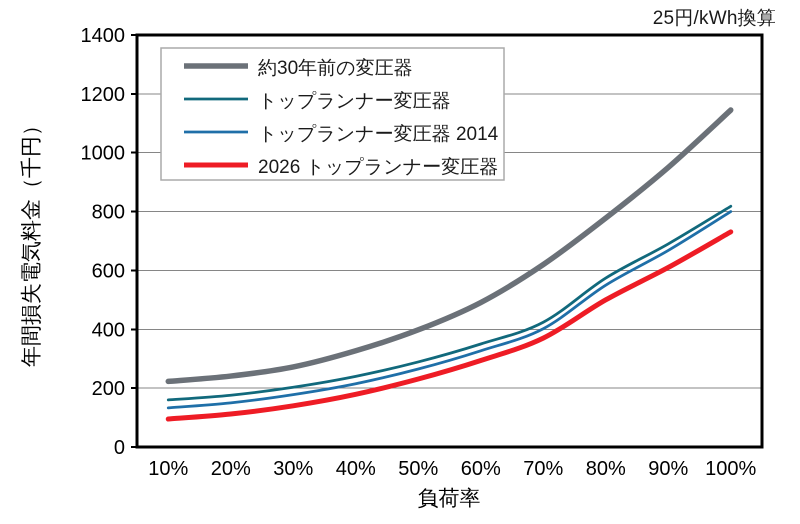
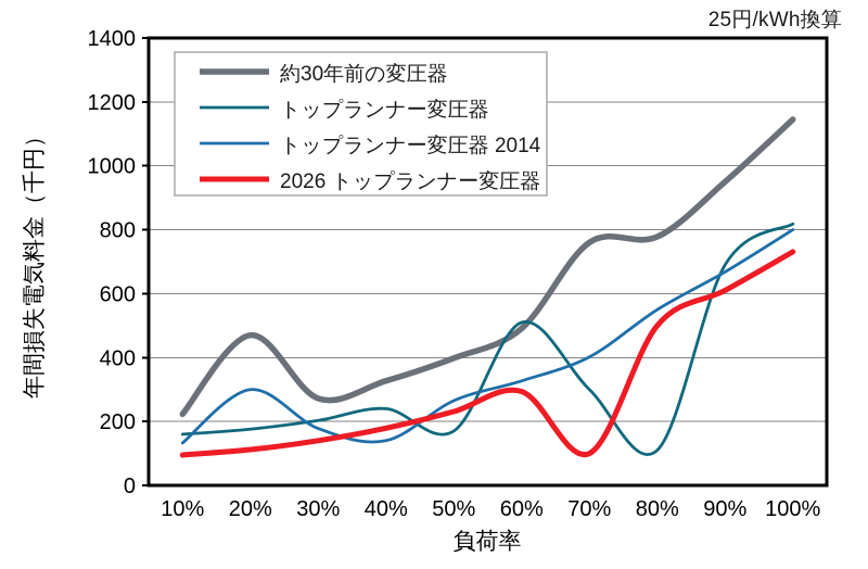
約30年前の変圧器/20%: 240 -> 470
トップランナー変圧器 2014/20%: 150 -> 300
トップランナー変圧器 2014/40%: 220 -> 140
トップランナー変圧器/50%: 290 -> 170
トップランナー変圧器/60%: 350 -> 510
約30年前の変圧器/70%: 620 -> 760
トップランナー変圧器/70%: 420 -> 300
2026 トップランナー変圧器/70%: 370 -> 100
トップランナー変圧器/80%: 570 -> 110
